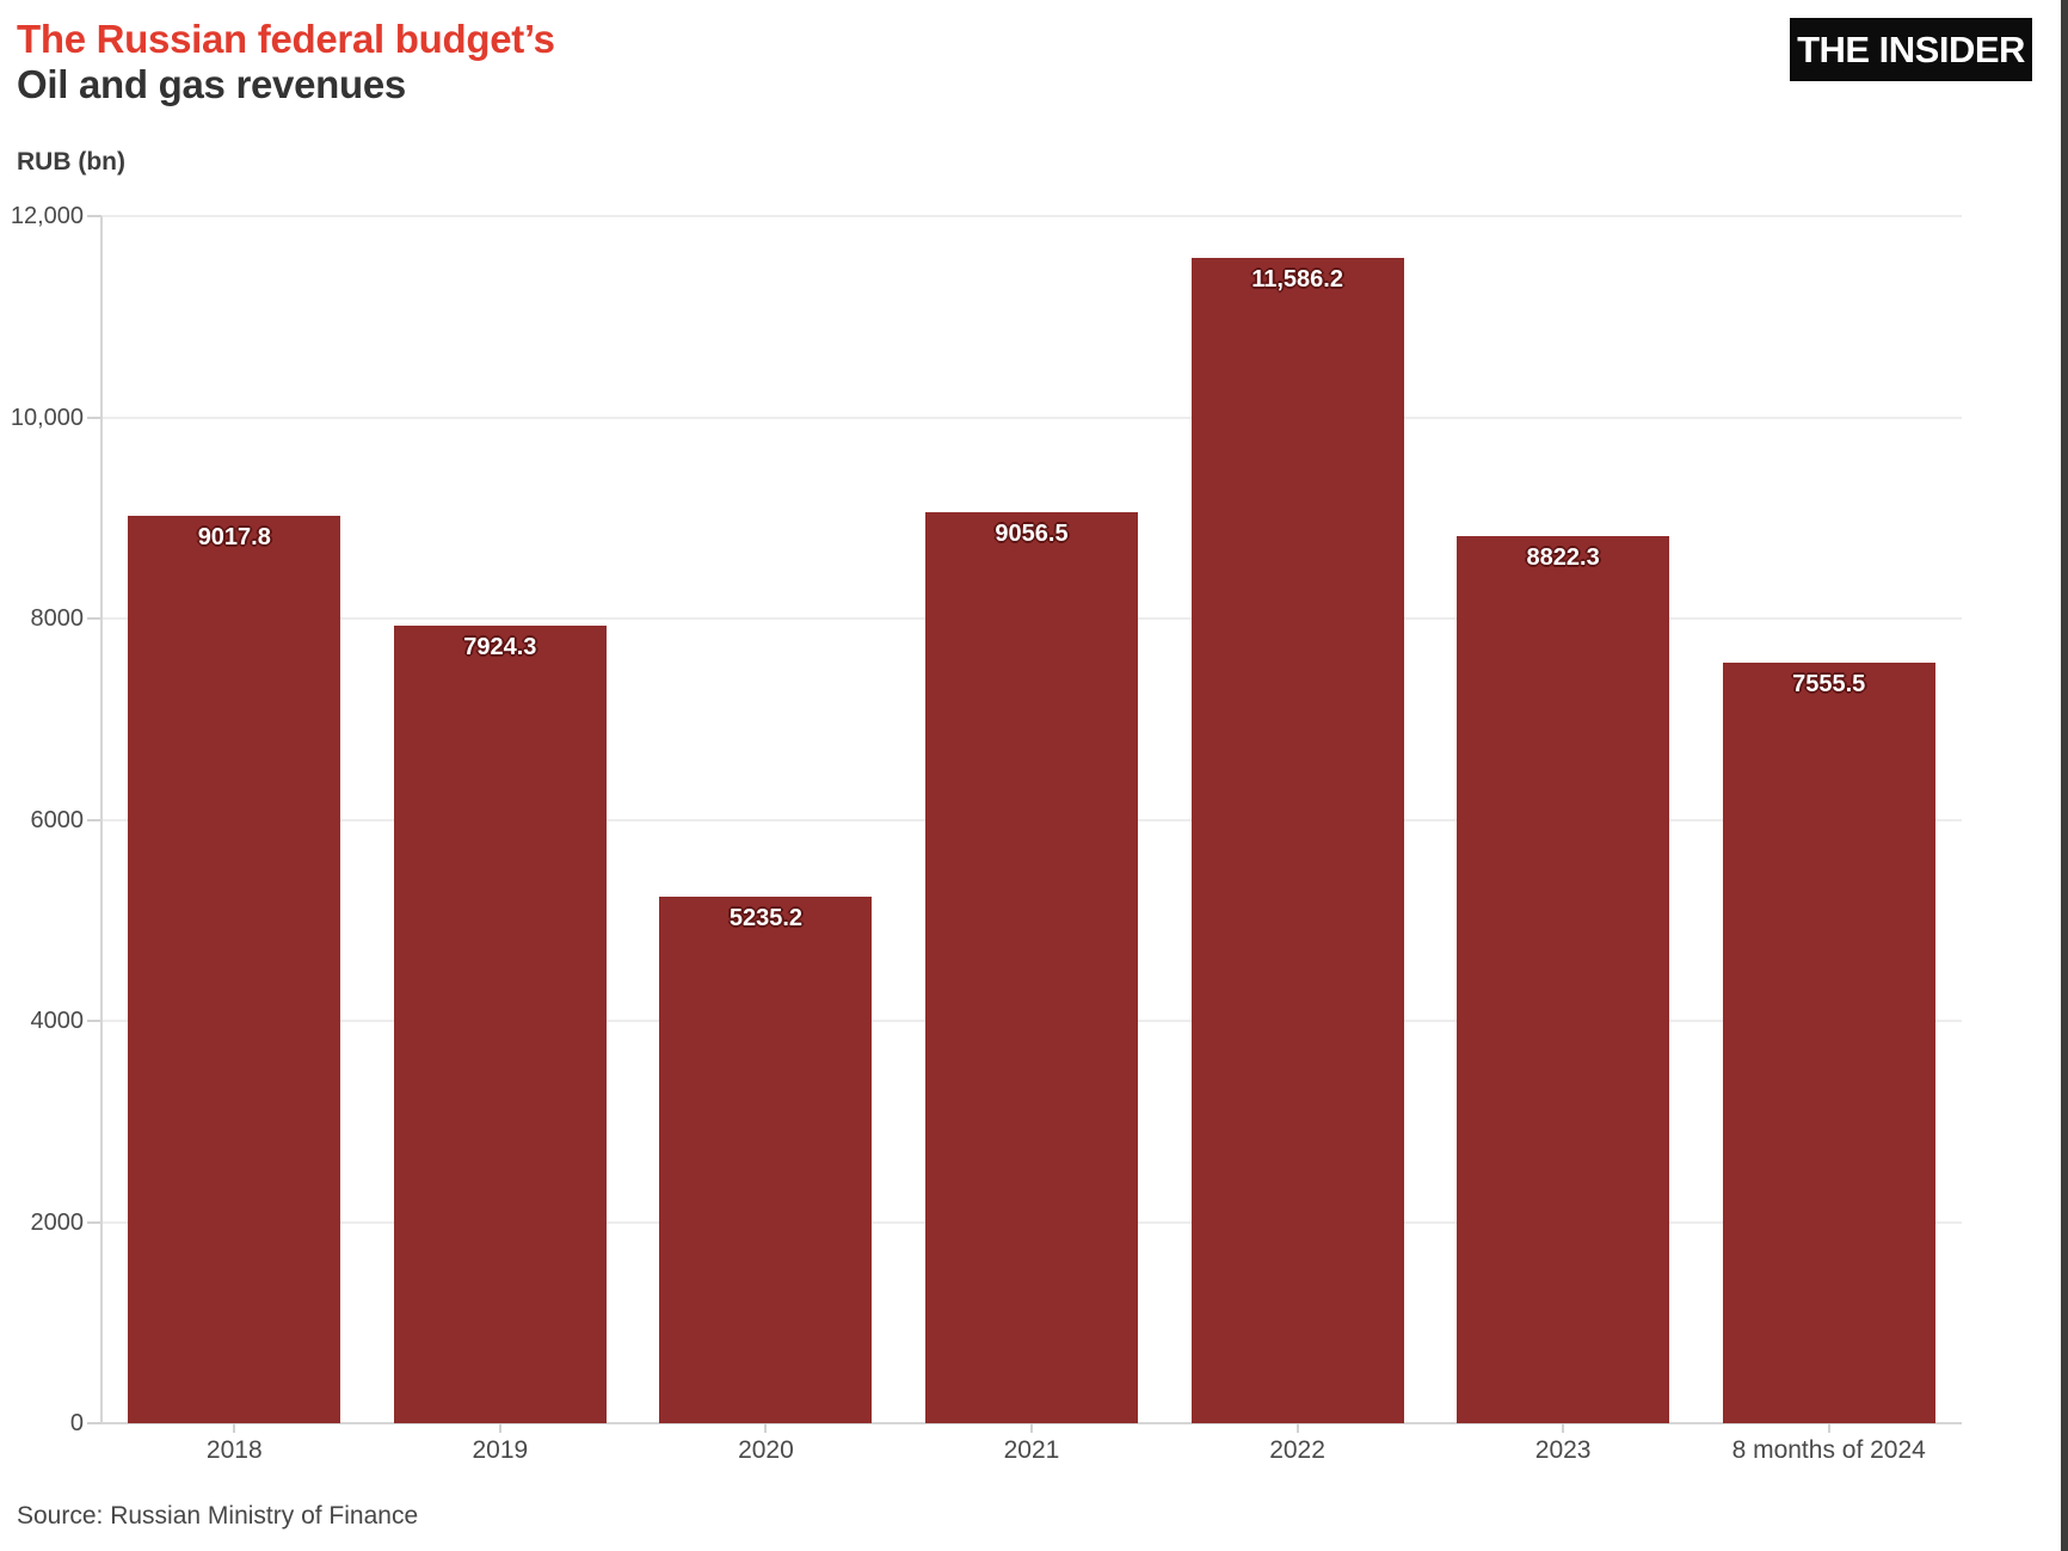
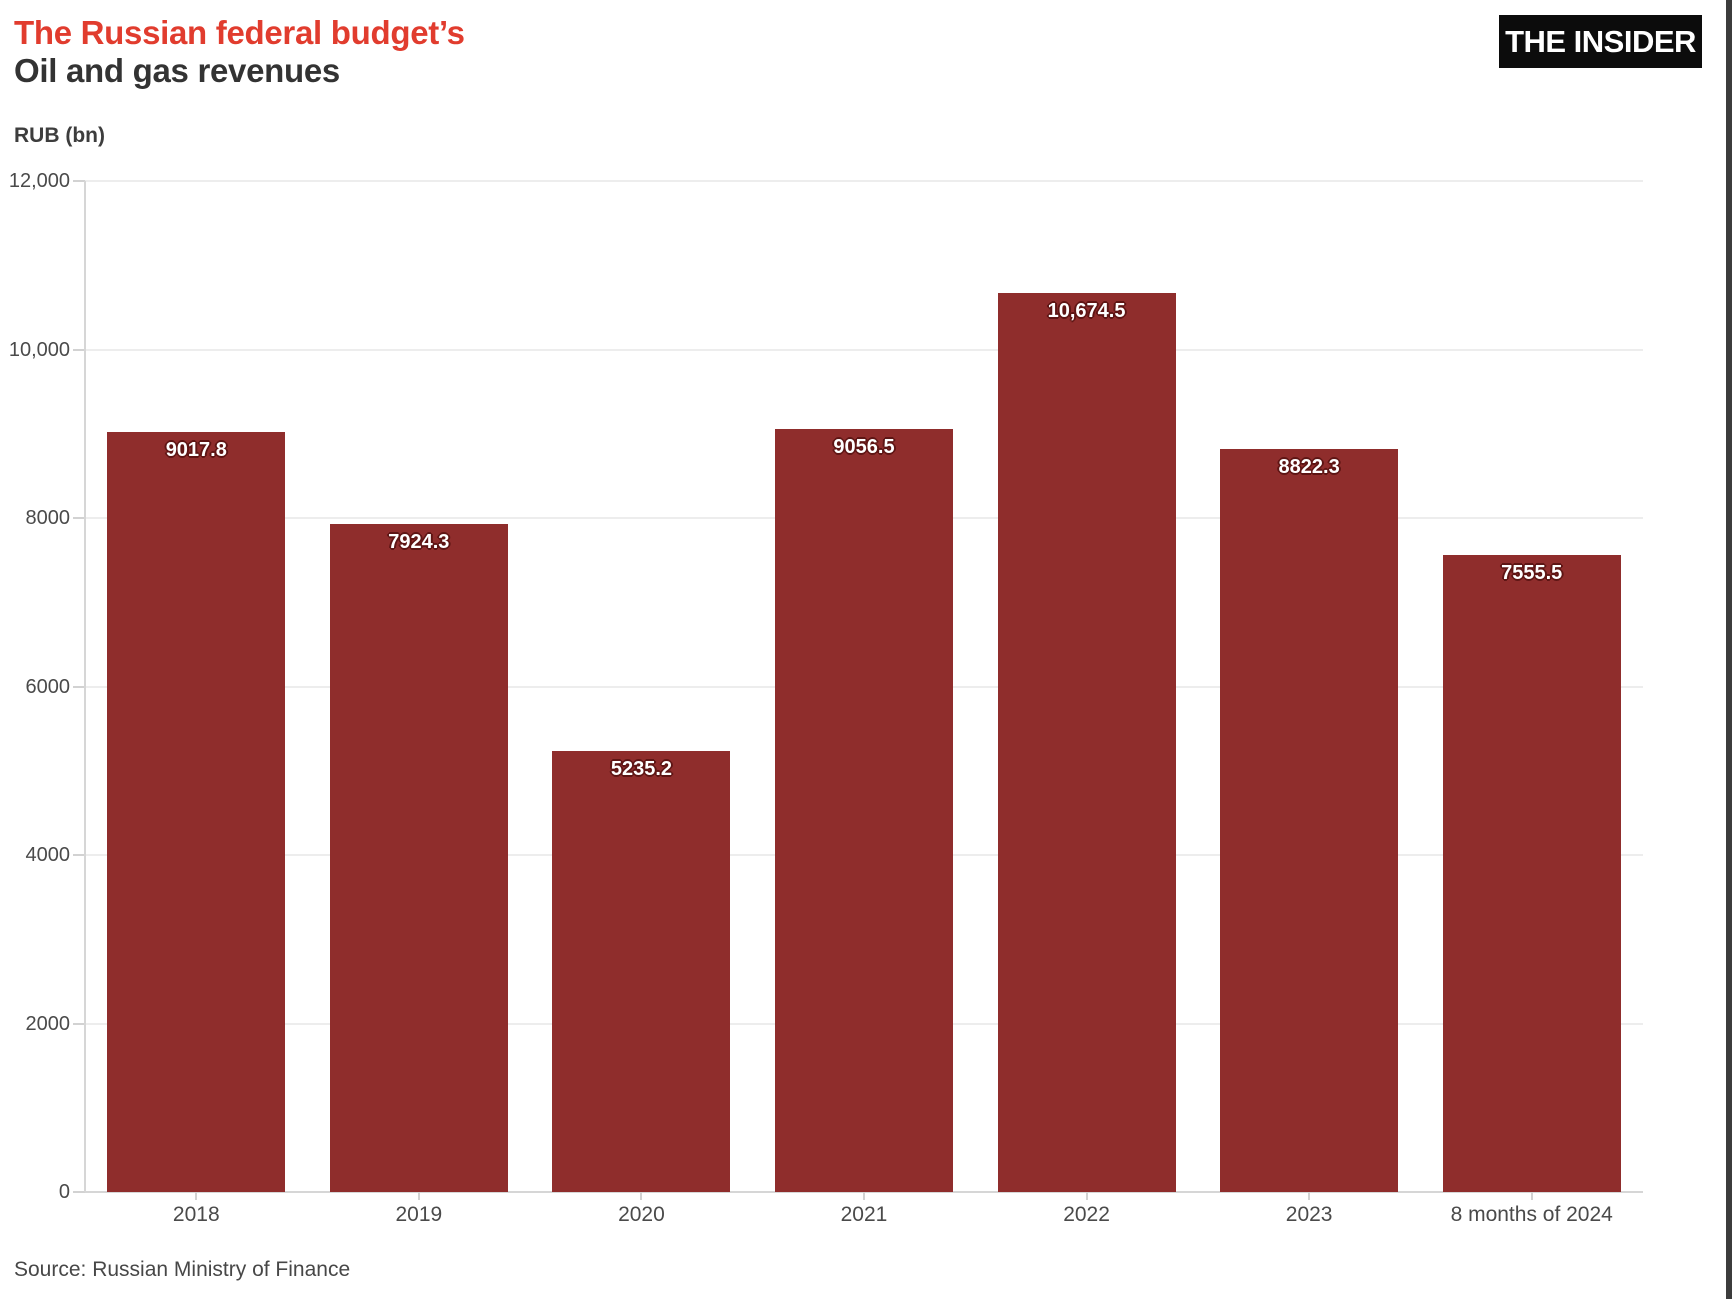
2022: 11,586.2 -> 10,674.5
